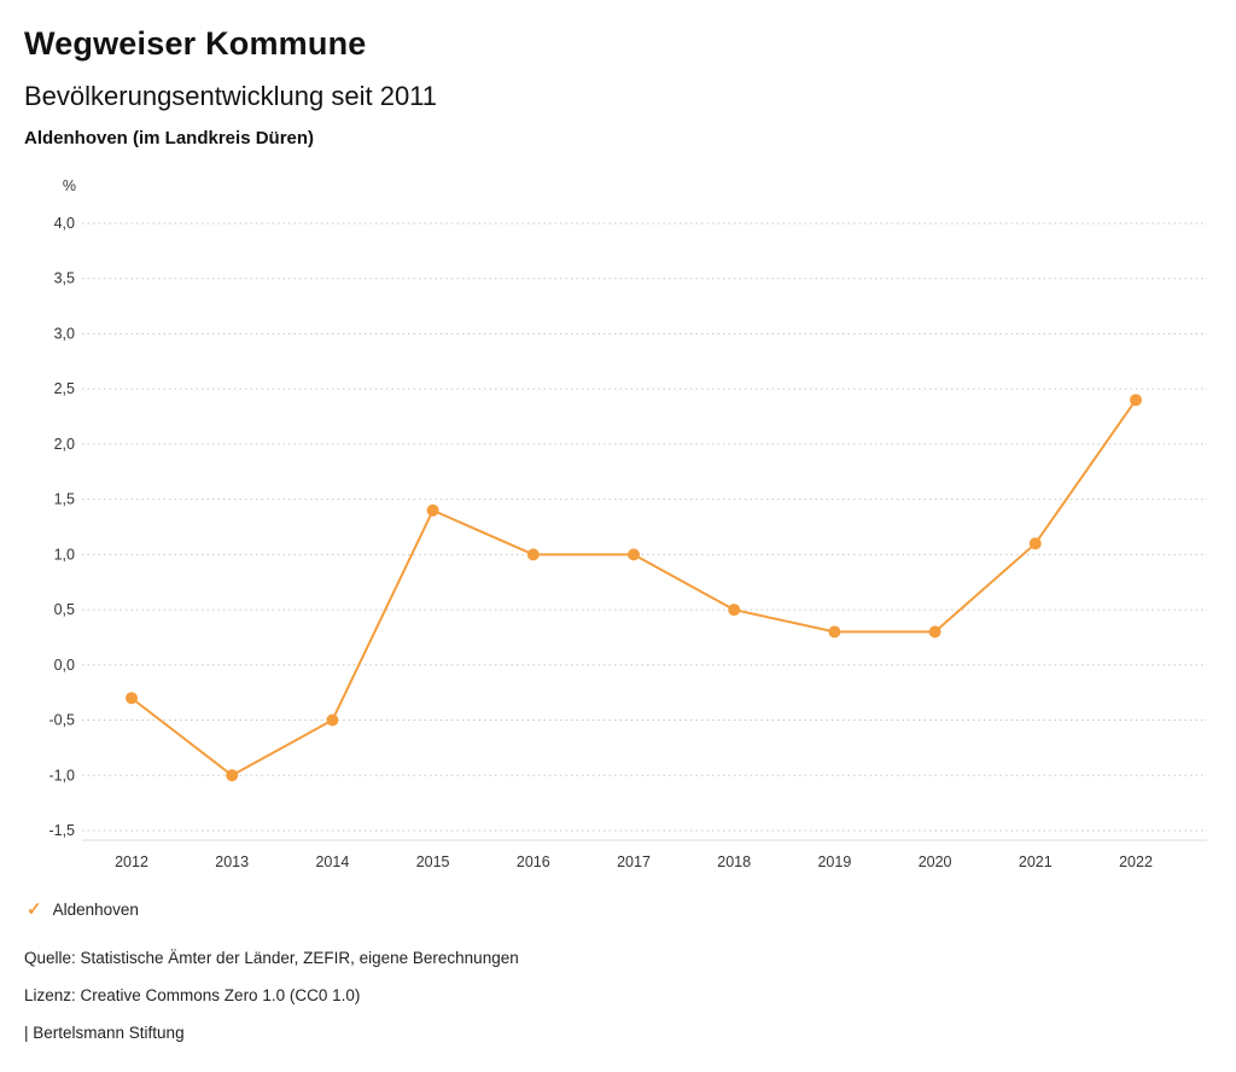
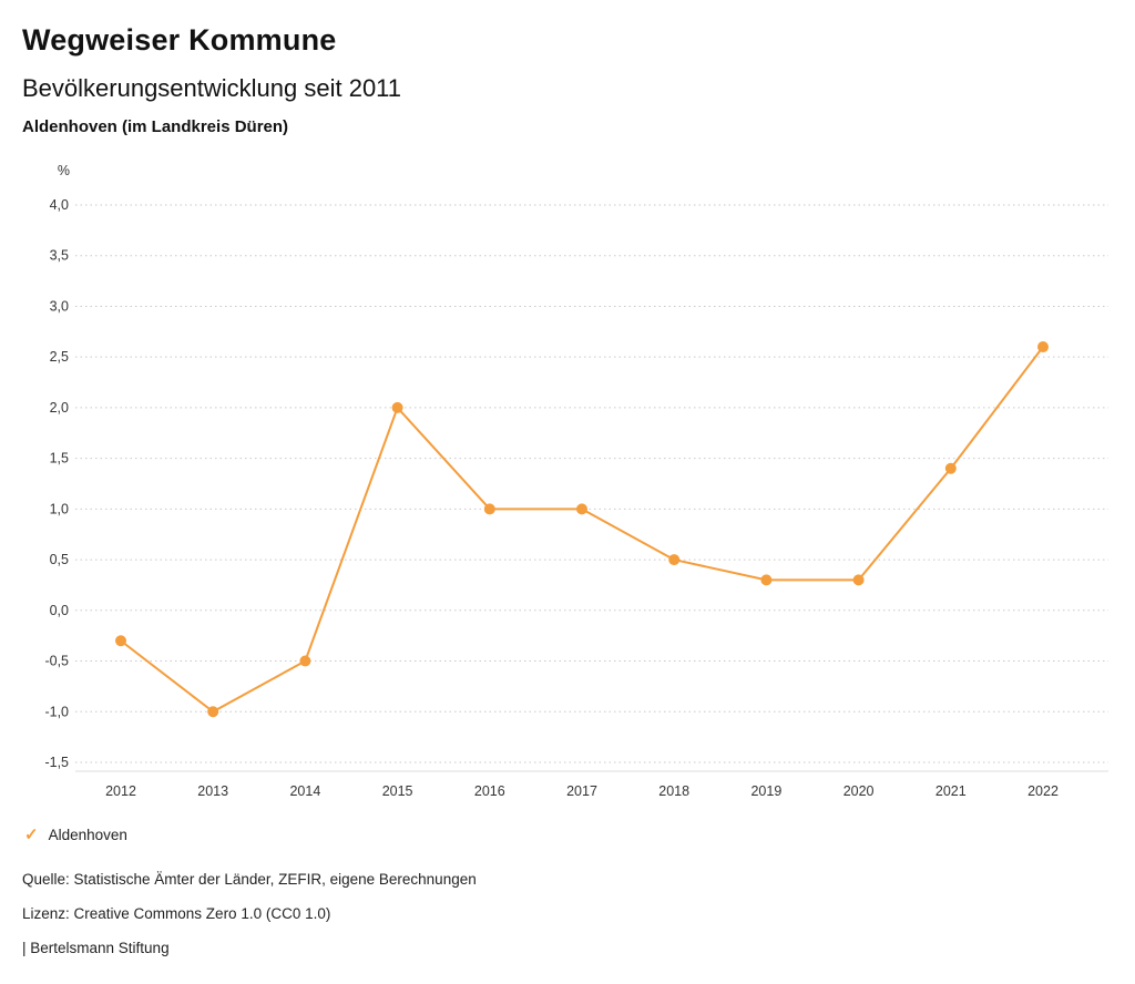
2015: 1,4 -> 2,0
2021: 1,1 -> 1,4
2022: 2,4 -> 2,6
